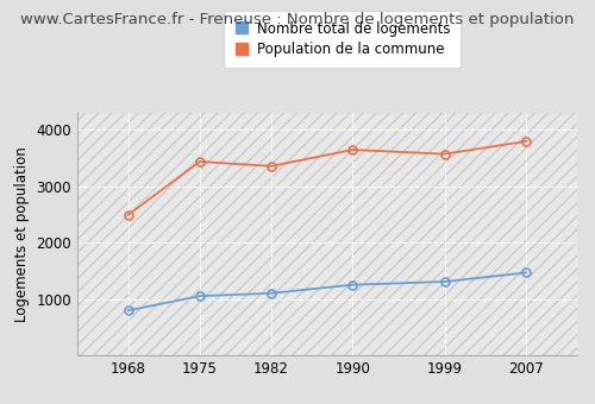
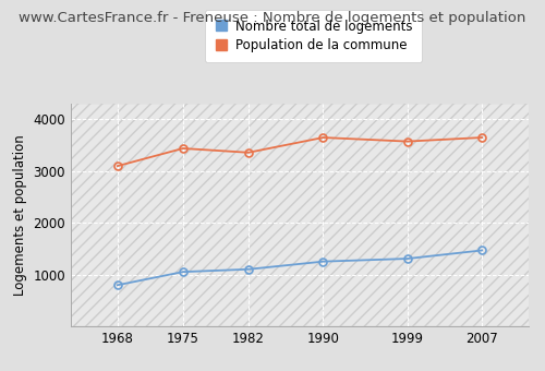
Population de la commune/1968: 2500 -> 3100
Population de la commune/2007: 3800 -> 3650
